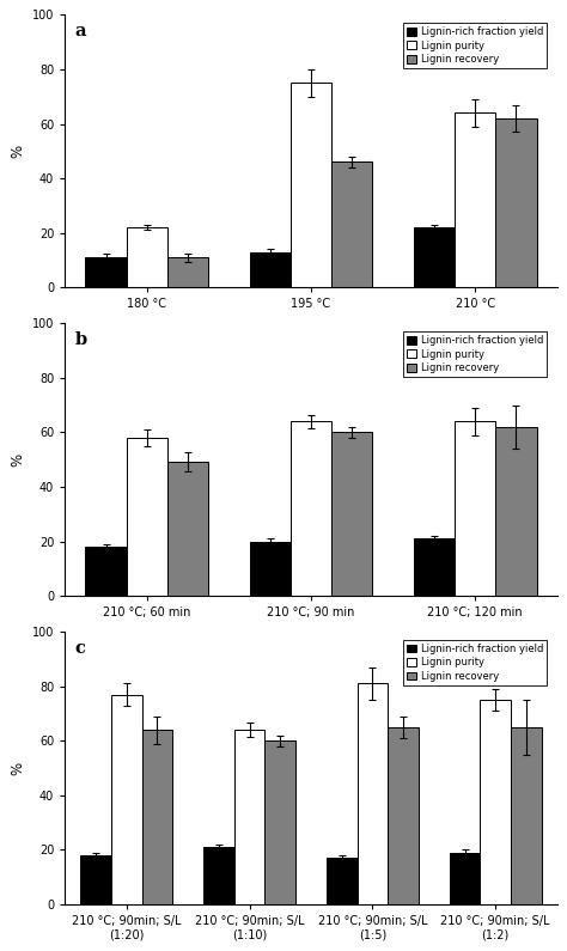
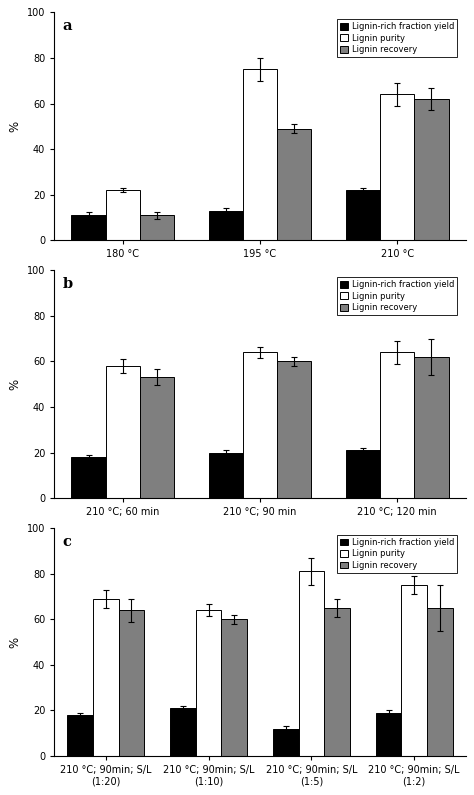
Lignin recovery/195 °C: 46 -> 49
Lignin recovery/210 °C; 60 min: 49 -> 53
Lignin purity/210 °C; 90min; S/L (1:20): 77 -> 69
Lignin-rich fraction yield/210 °C; 90min; S/L (1:5): 17 -> 12
